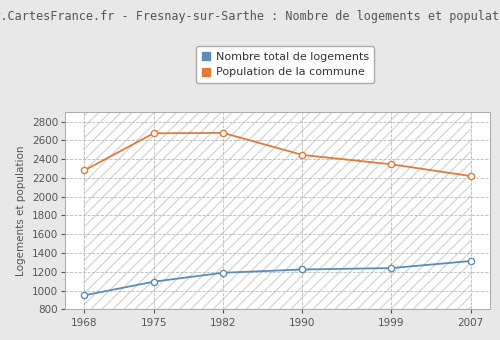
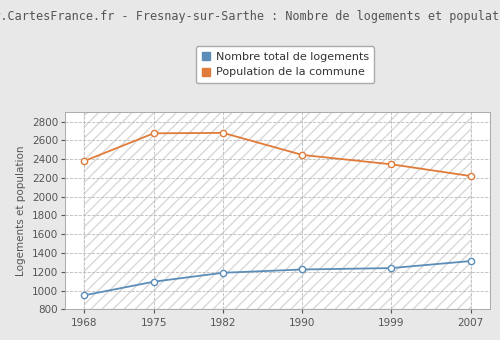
Population de la commune/1968: 2280 -> 2380
